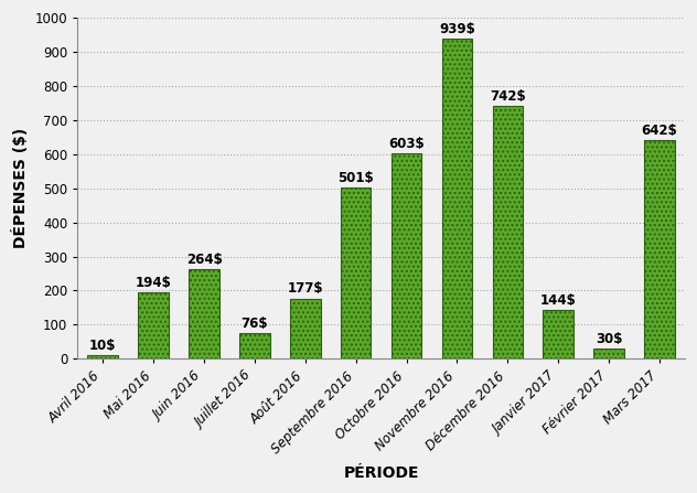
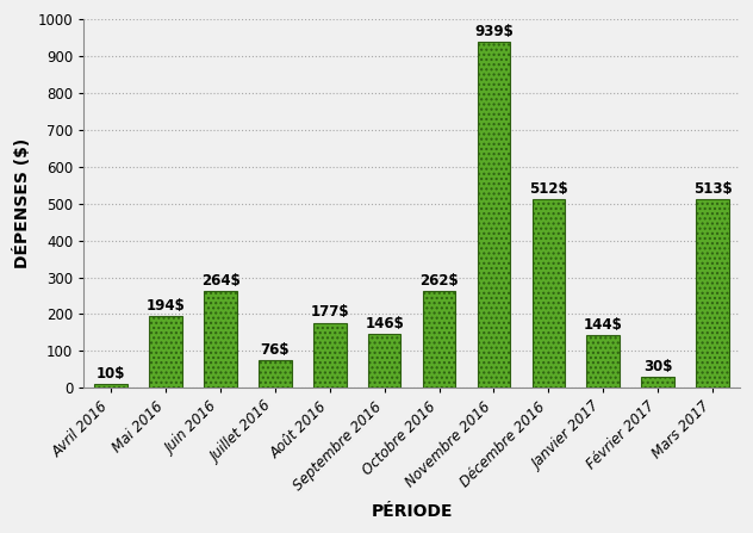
Septembre 2016: 501$ -> 146$
Octobre 2016: 603$ -> 262$
Décembre 2016: 742$ -> 512$
Mars 2017: 642$ -> 513$
